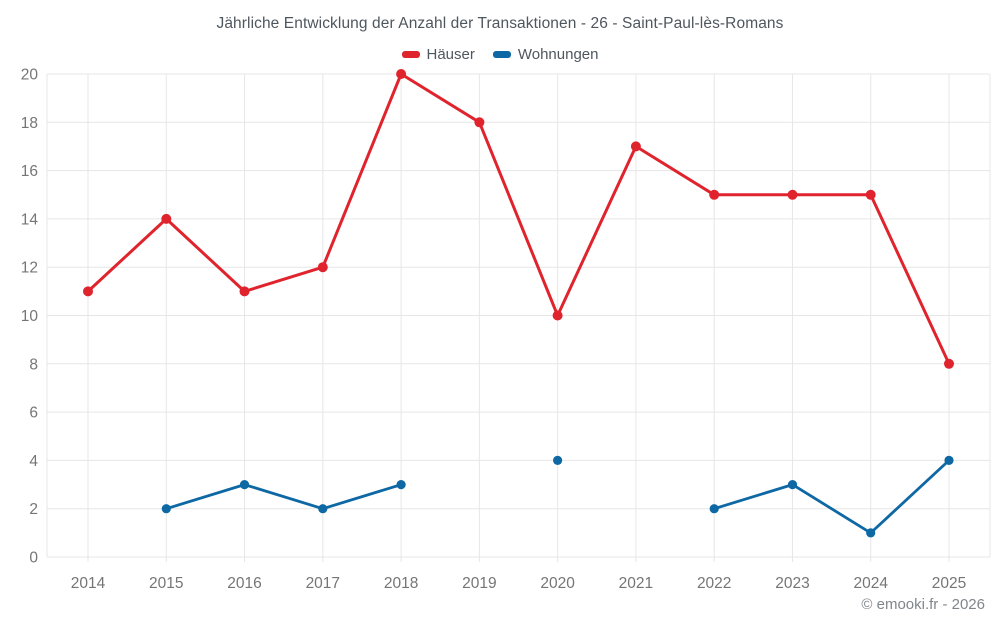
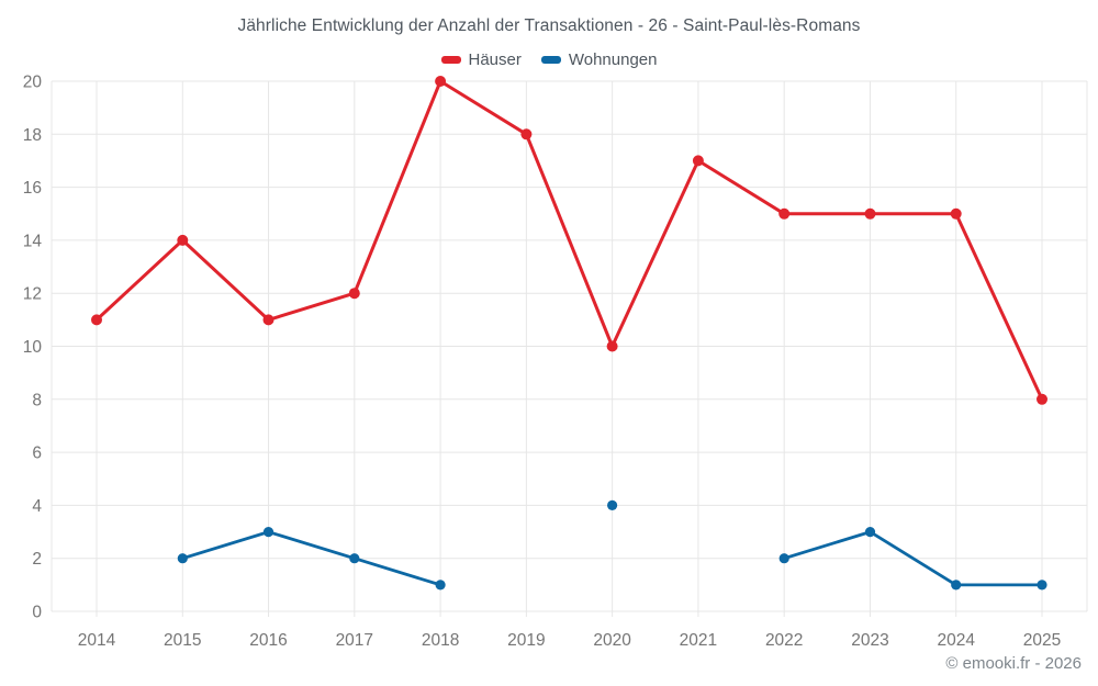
Wohnungen/2018: 3 -> 1
Wohnungen/2025: 4 -> 1
